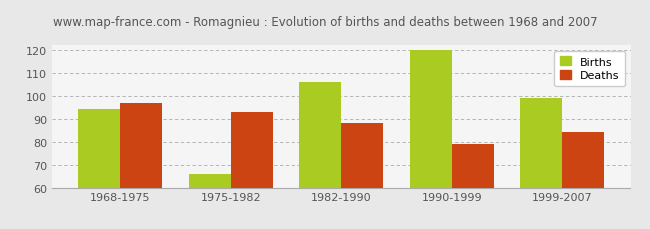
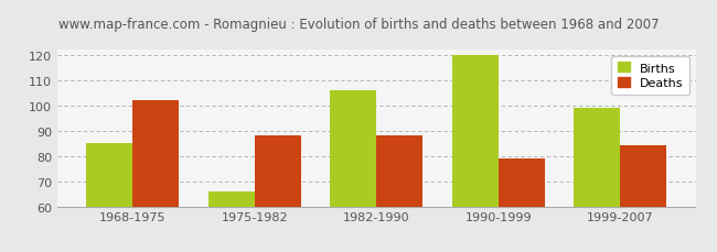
Births/1968-1975: 94 -> 85
Deaths/1968-1975: 97 -> 102
Deaths/1975-1982: 93 -> 88
